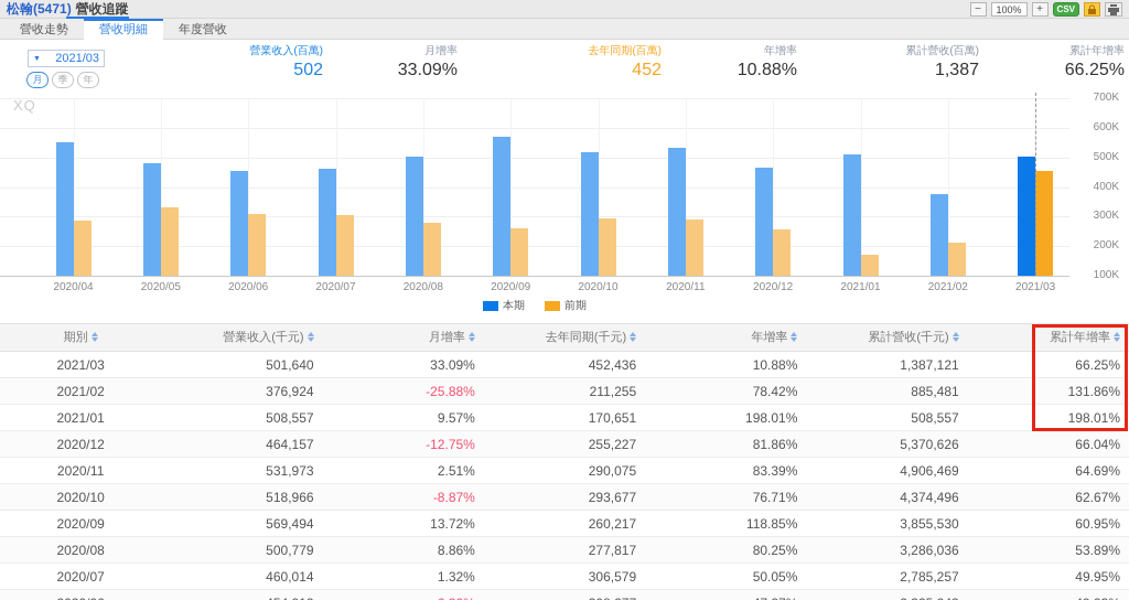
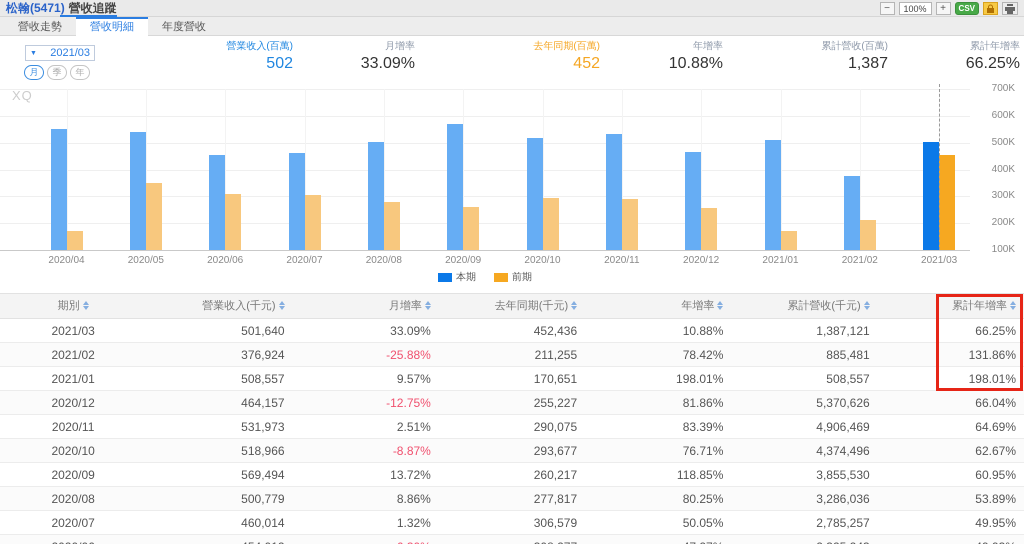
前期/2020/04: 280K -> 170K
本期/2020/05: 480K -> 540K
前期/2020/05: 330K -> 350K
